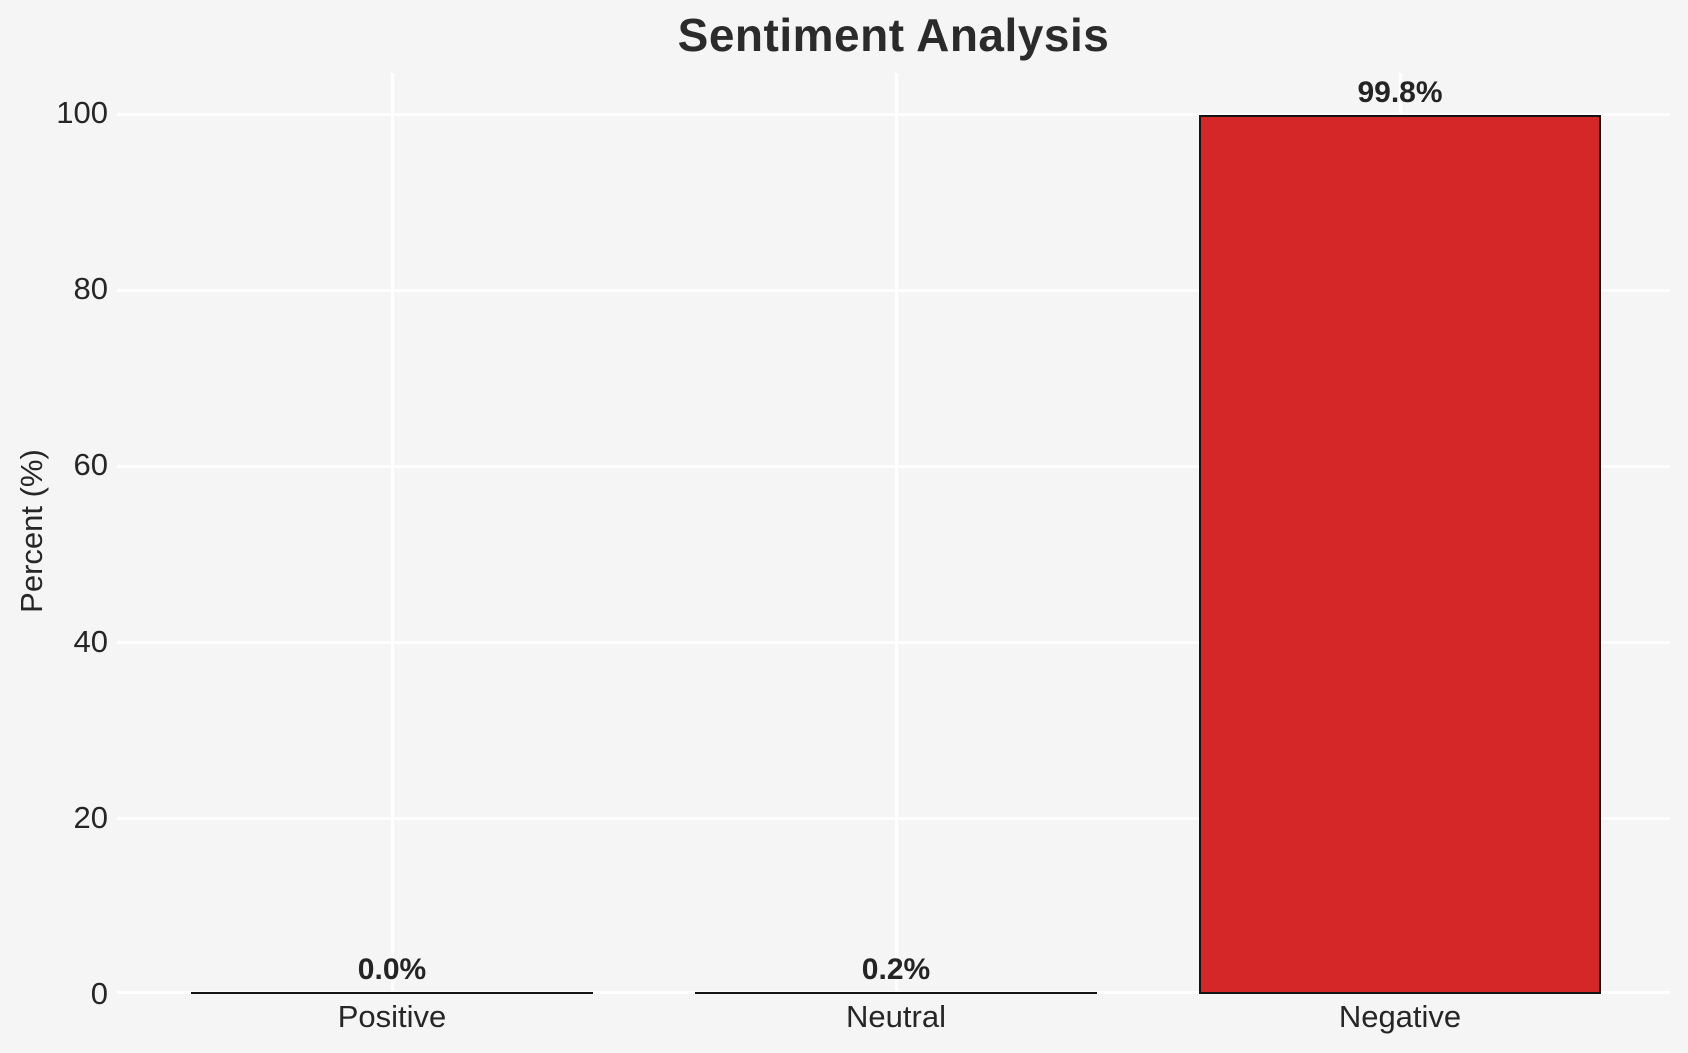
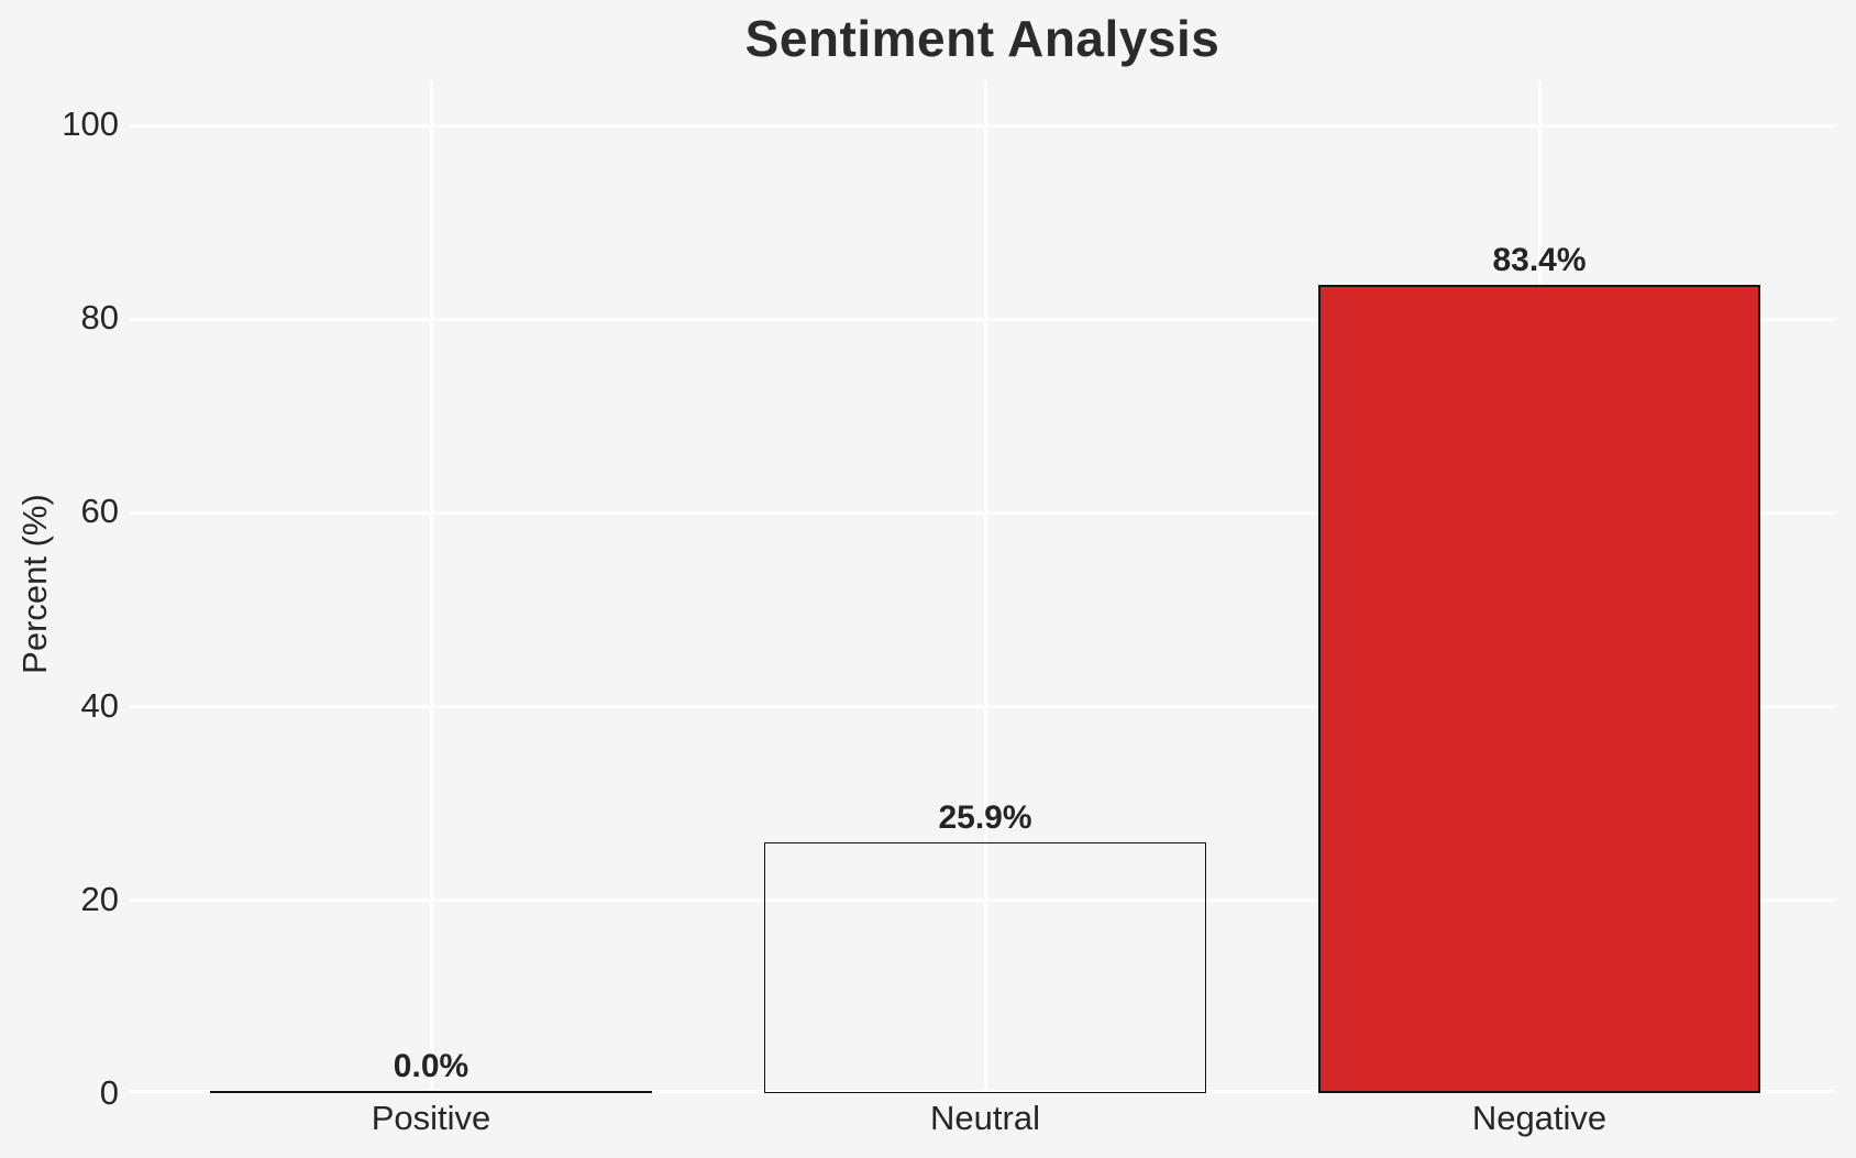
Neutral: 0.2% -> 25.9%
Negative: 99.8% -> 83.4%
